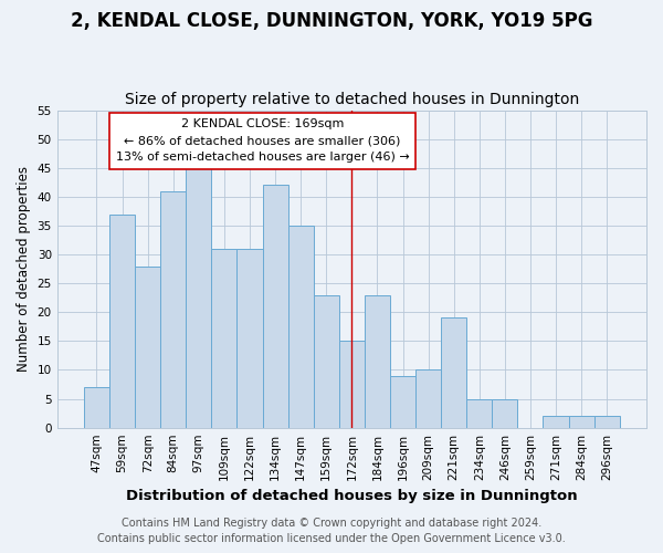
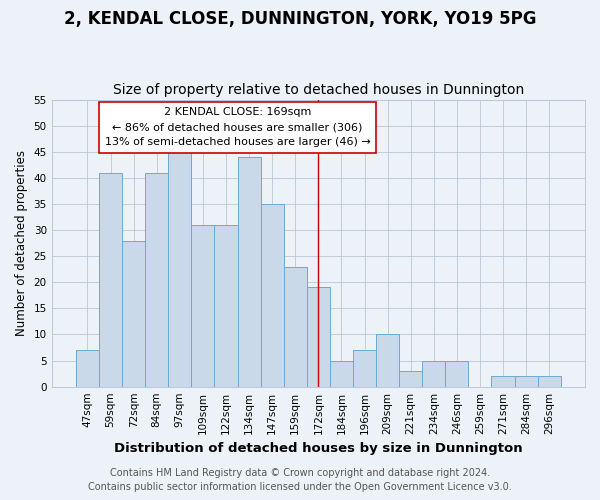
59sqm: 37 -> 41
134sqm: 42 -> 44
172sqm: 15 -> 19
184sqm: 23 -> 5
196sqm: 9 -> 7
221sqm: 19 -> 3
